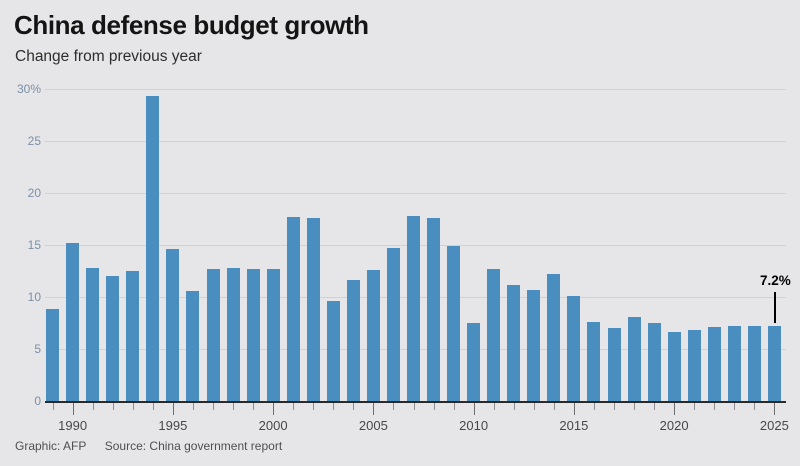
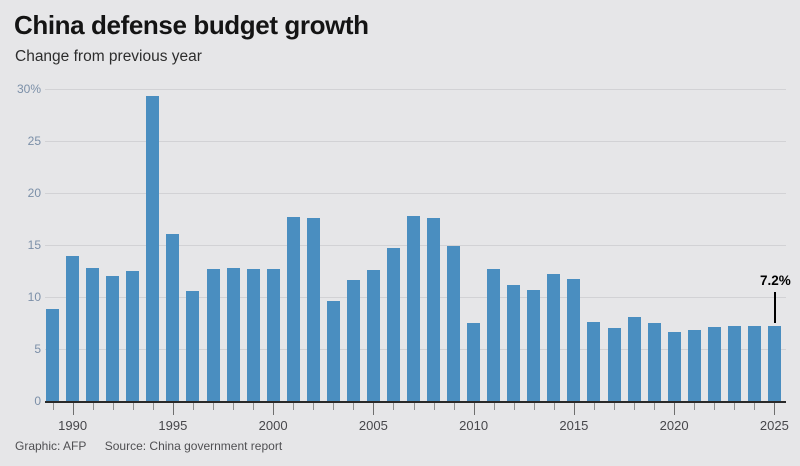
1990: 15.2% -> 13.9%
1995: 14.6% -> 16.1%
2015: 10.1% -> 11.7%
